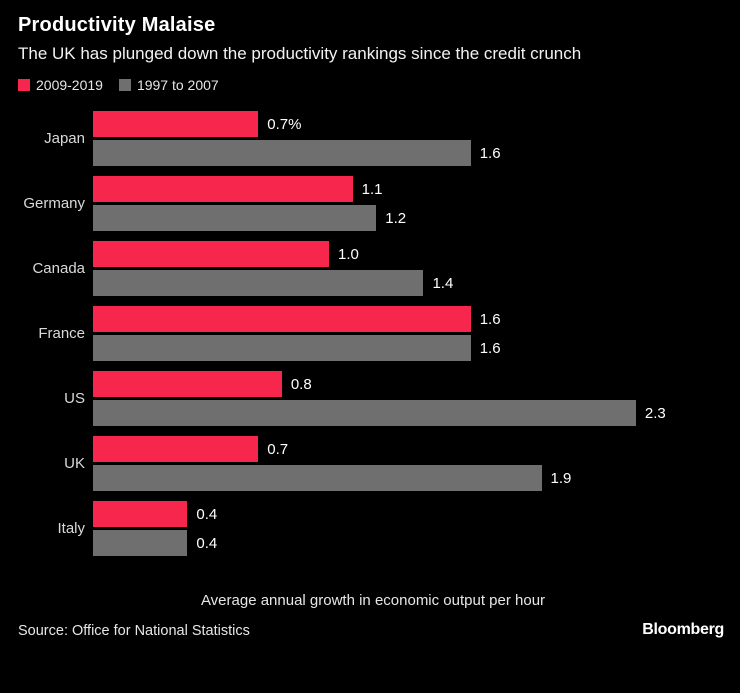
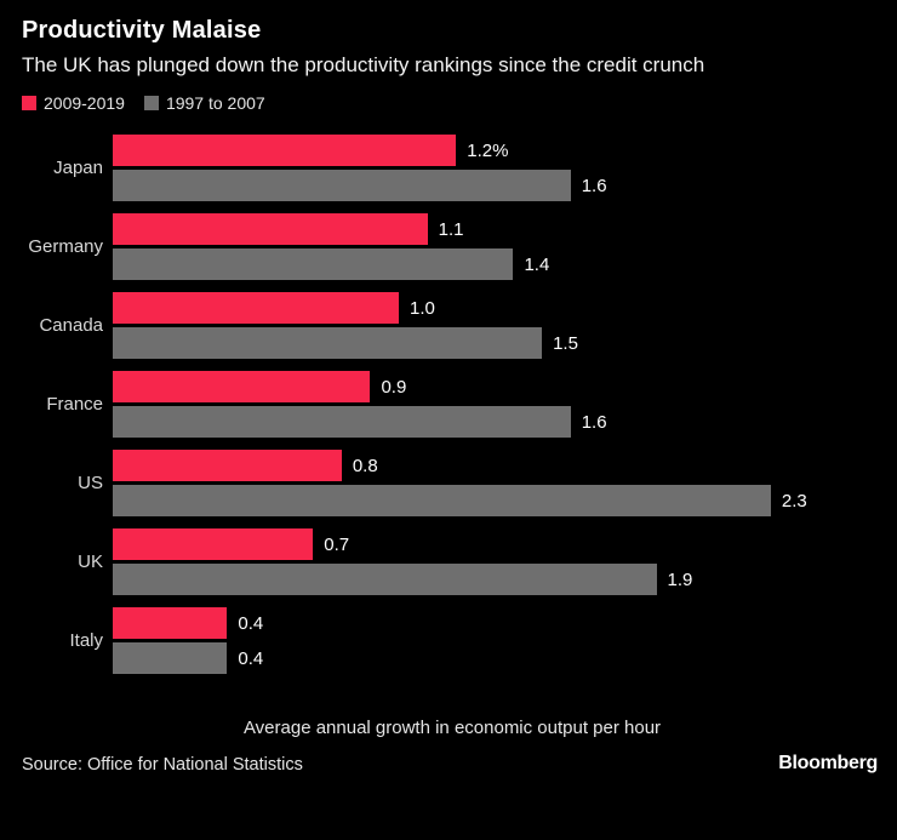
2009-2019/Japan: 0.7% -> 1.2%
1997 to 2007/Germany: 1.2 -> 1.4
1997 to 2007/Canada: 1.4 -> 1.5
2009-2019/France: 1.6 -> 0.9
